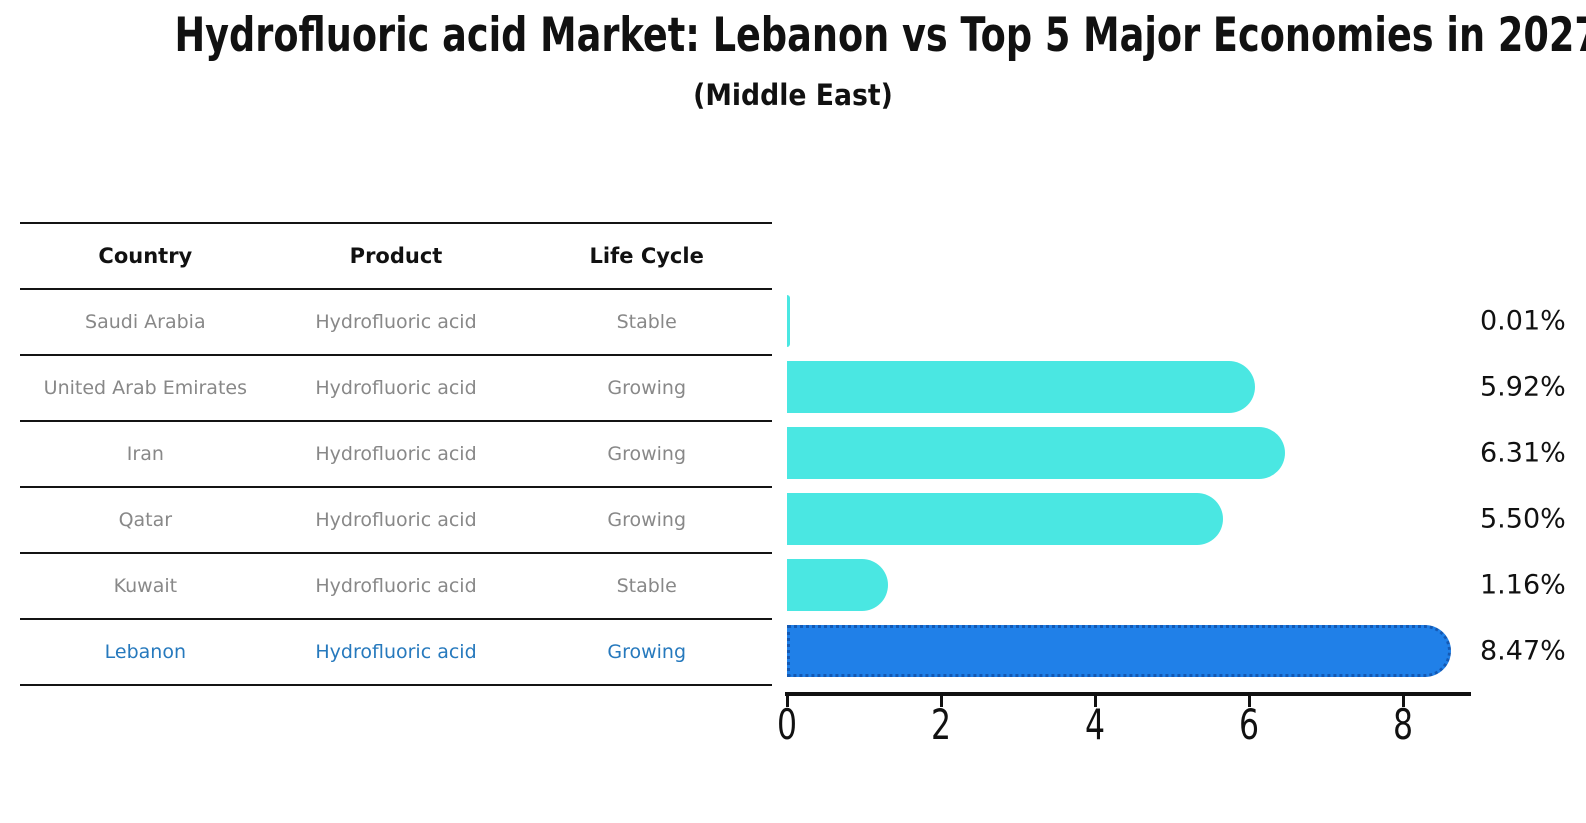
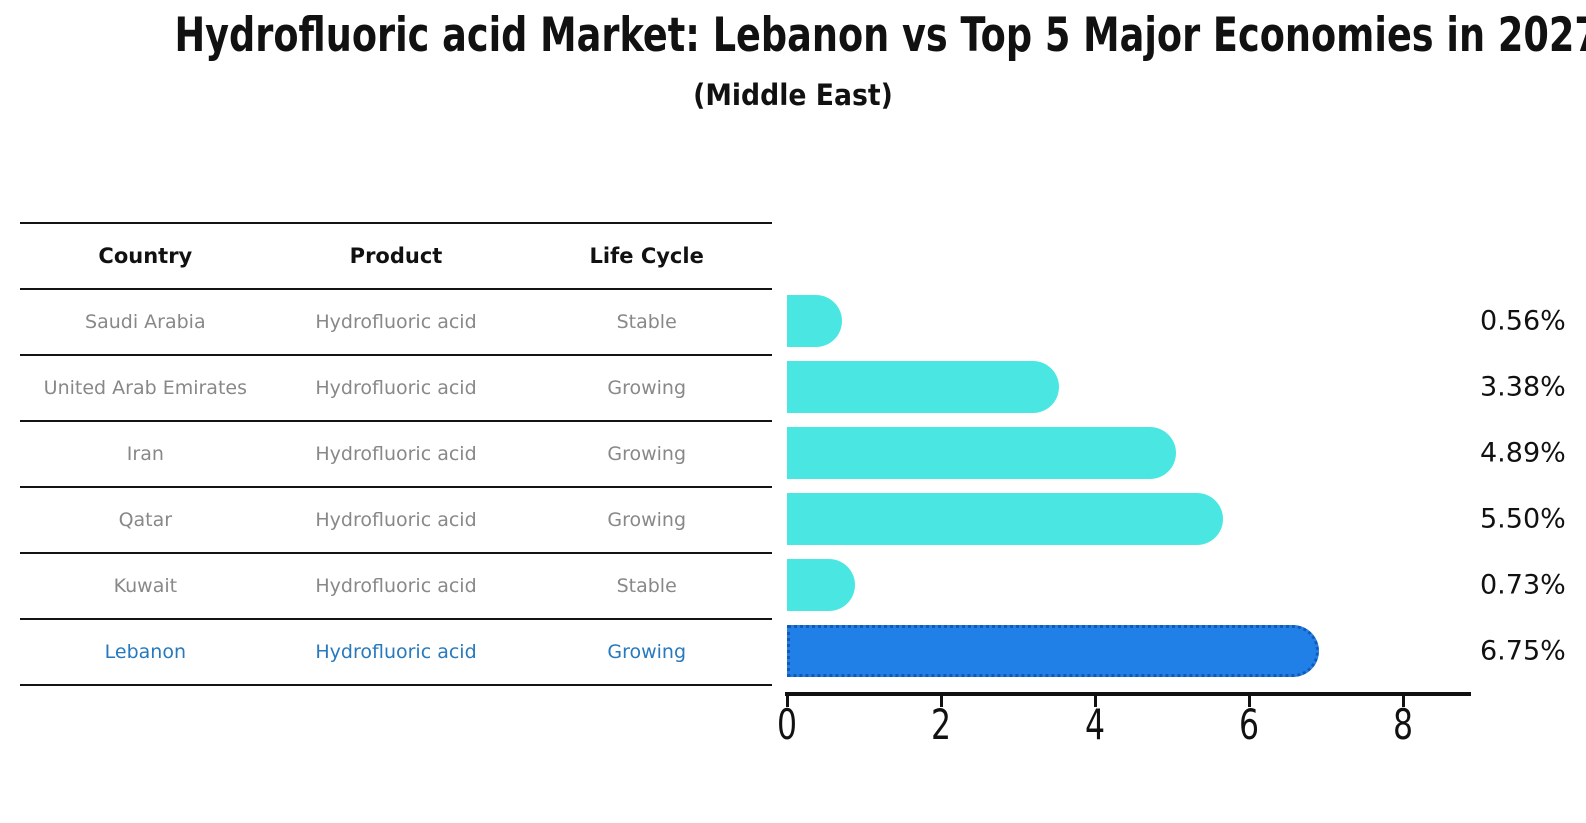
Saudi Arabia: 0.01% -> 0.56%
United Arab Emirates: 5.92% -> 3.38%
Iran: 6.31% -> 4.89%
Kuwait: 1.16% -> 0.73%
Lebanon: 8.47% -> 6.75%
